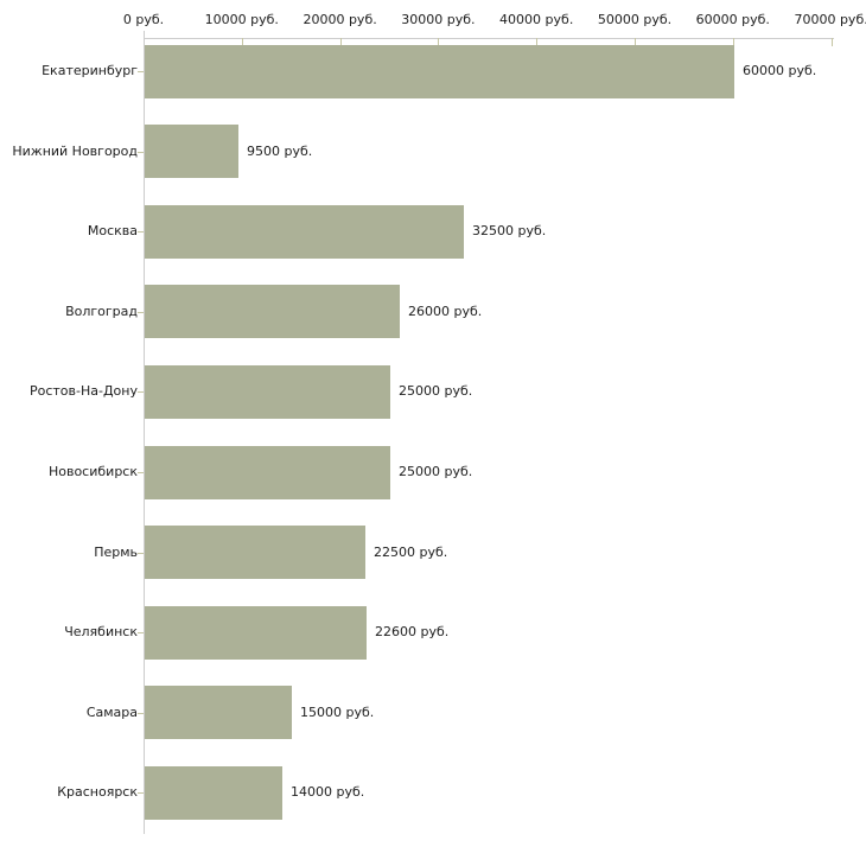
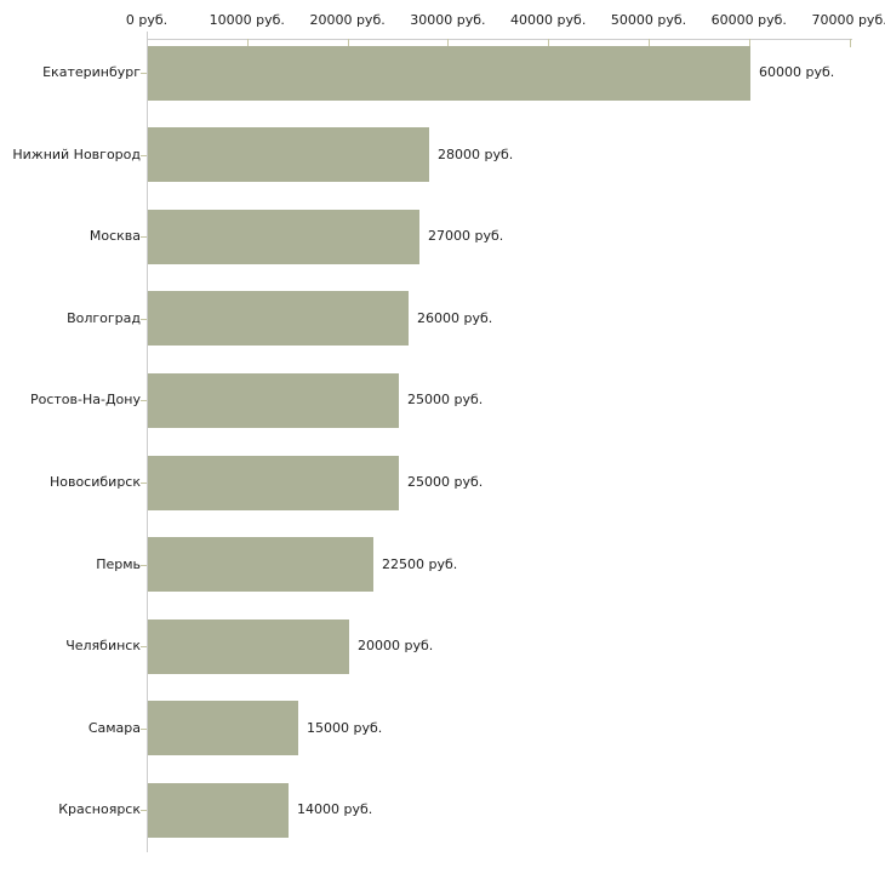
Нижний Новгород: 9500 -> 28000
Москва: 32500 -> 27000
Челябинск: 22600 -> 20000
